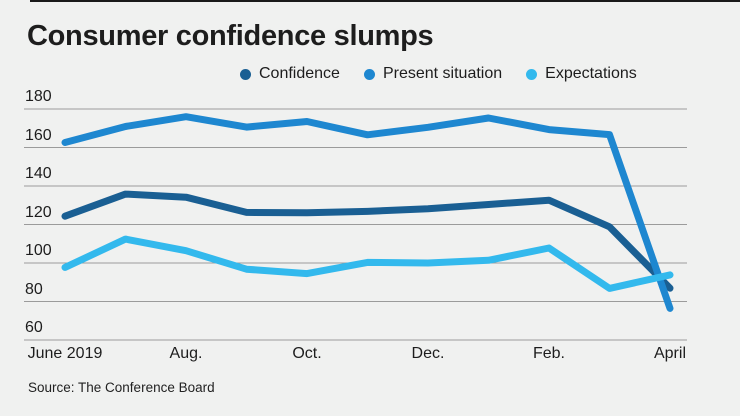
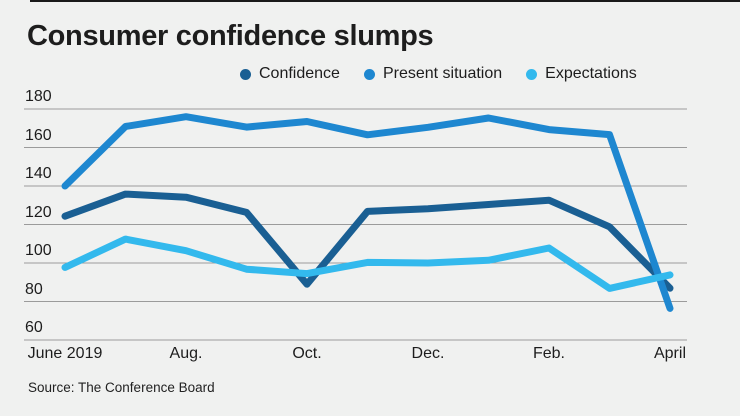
Present situation/June 2019: 163 -> 140
Confidence/Oct.: 126 -> 89
